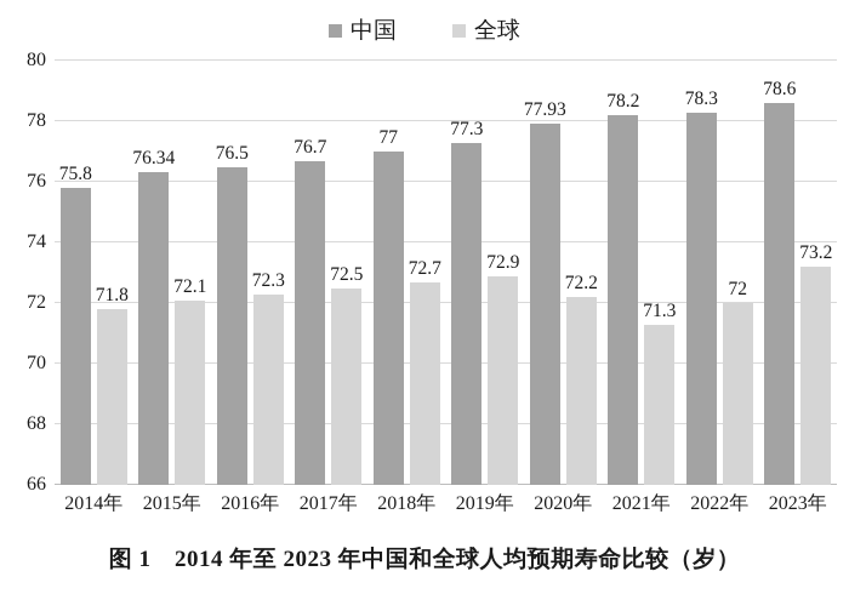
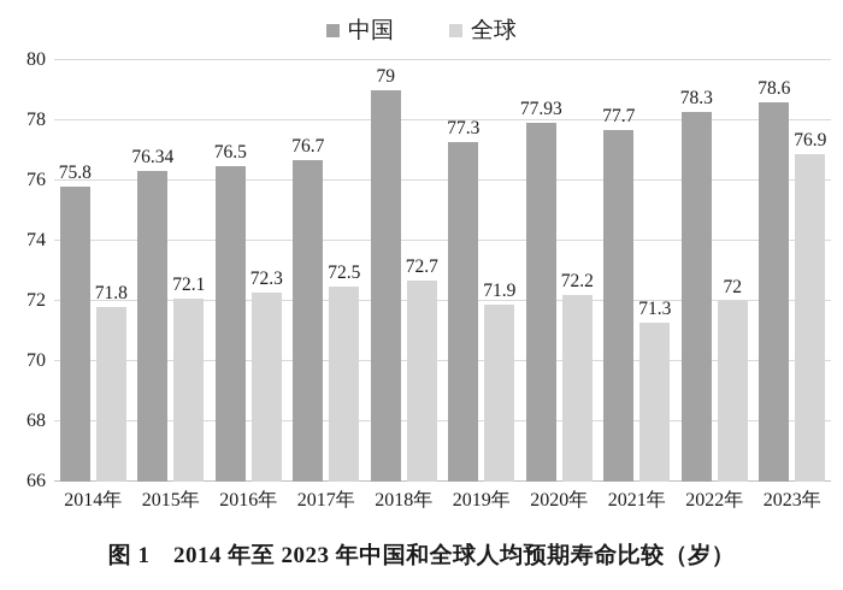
中国/2018年: 77 -> 79
全球/2019年: 72.9 -> 71.9
中国/2021年: 78.2 -> 77.7
全球/2023年: 73.2 -> 76.9
